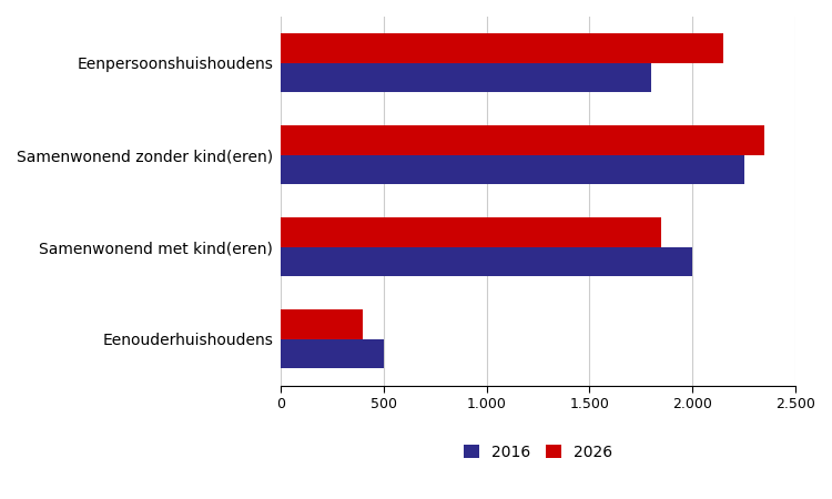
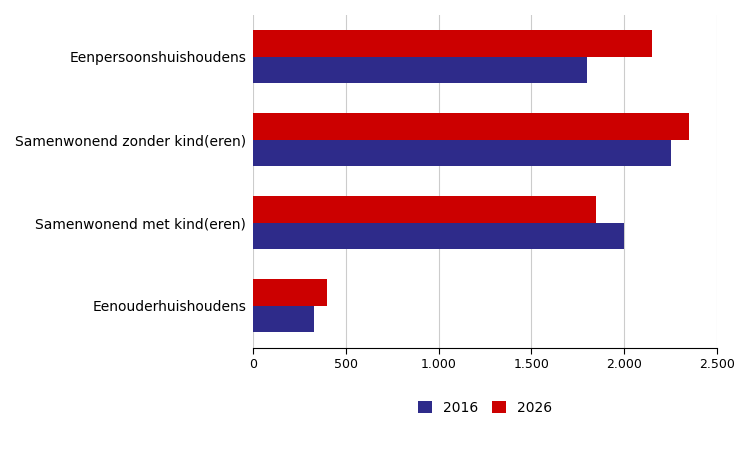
2016/Eenouderhuishoudens: 500 -> 330
